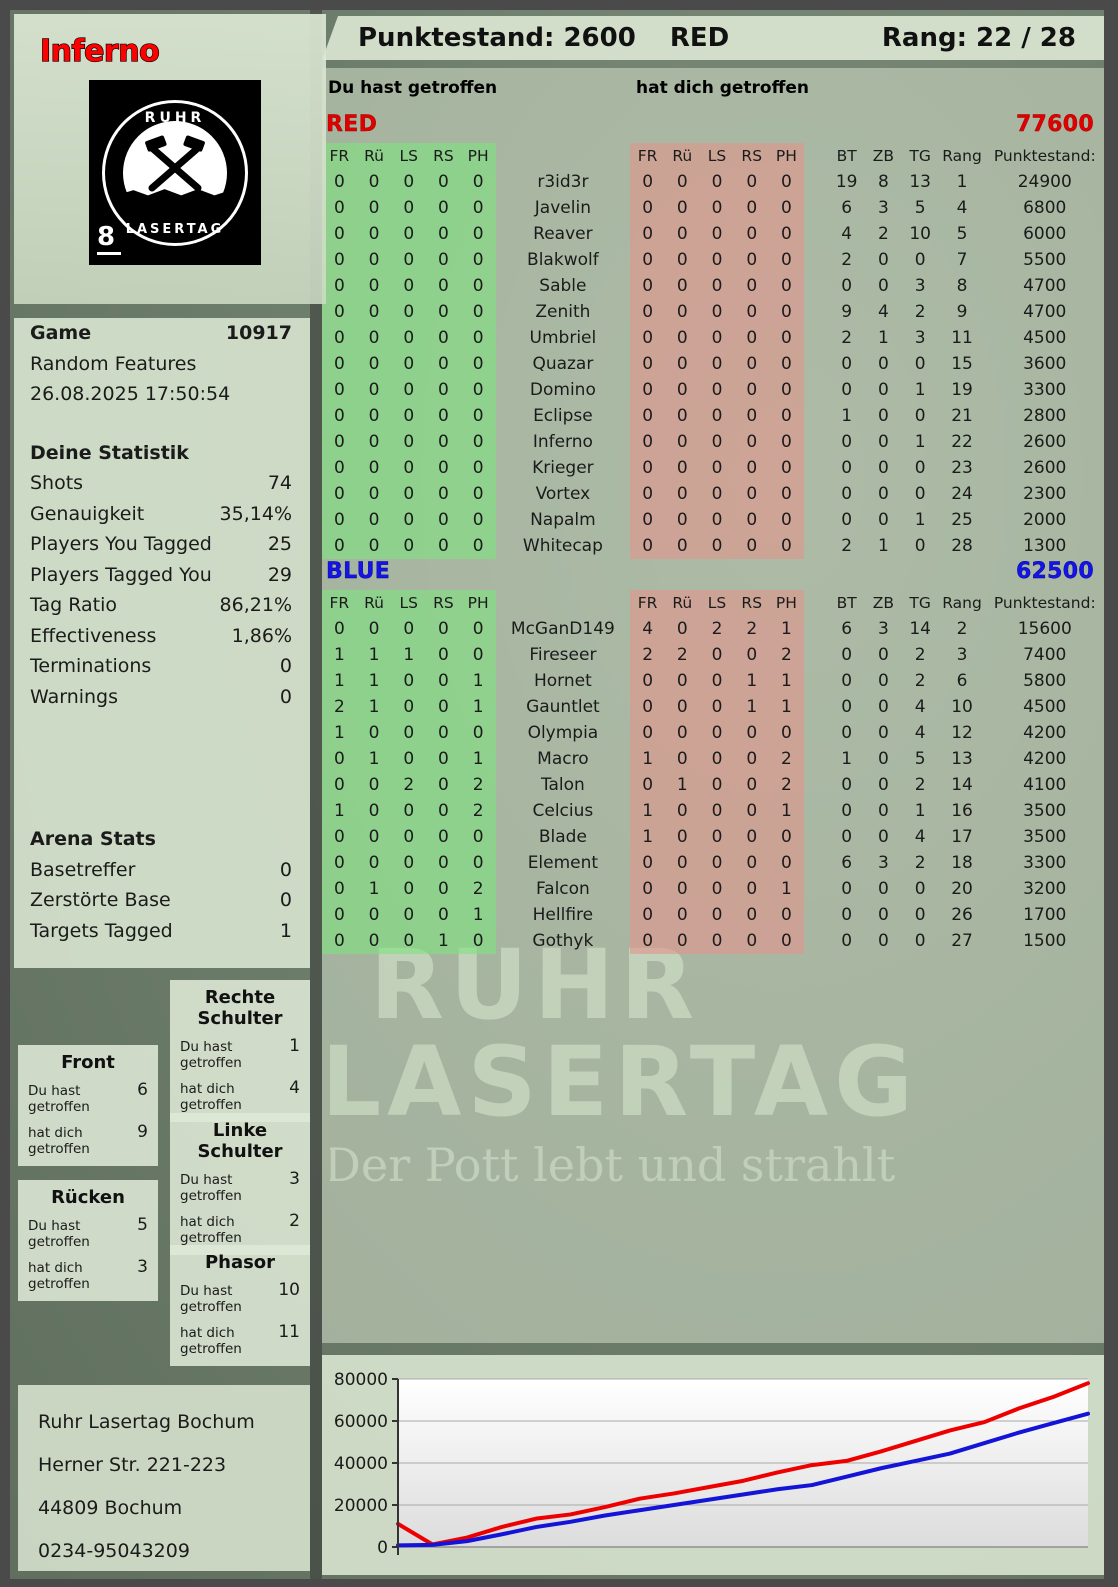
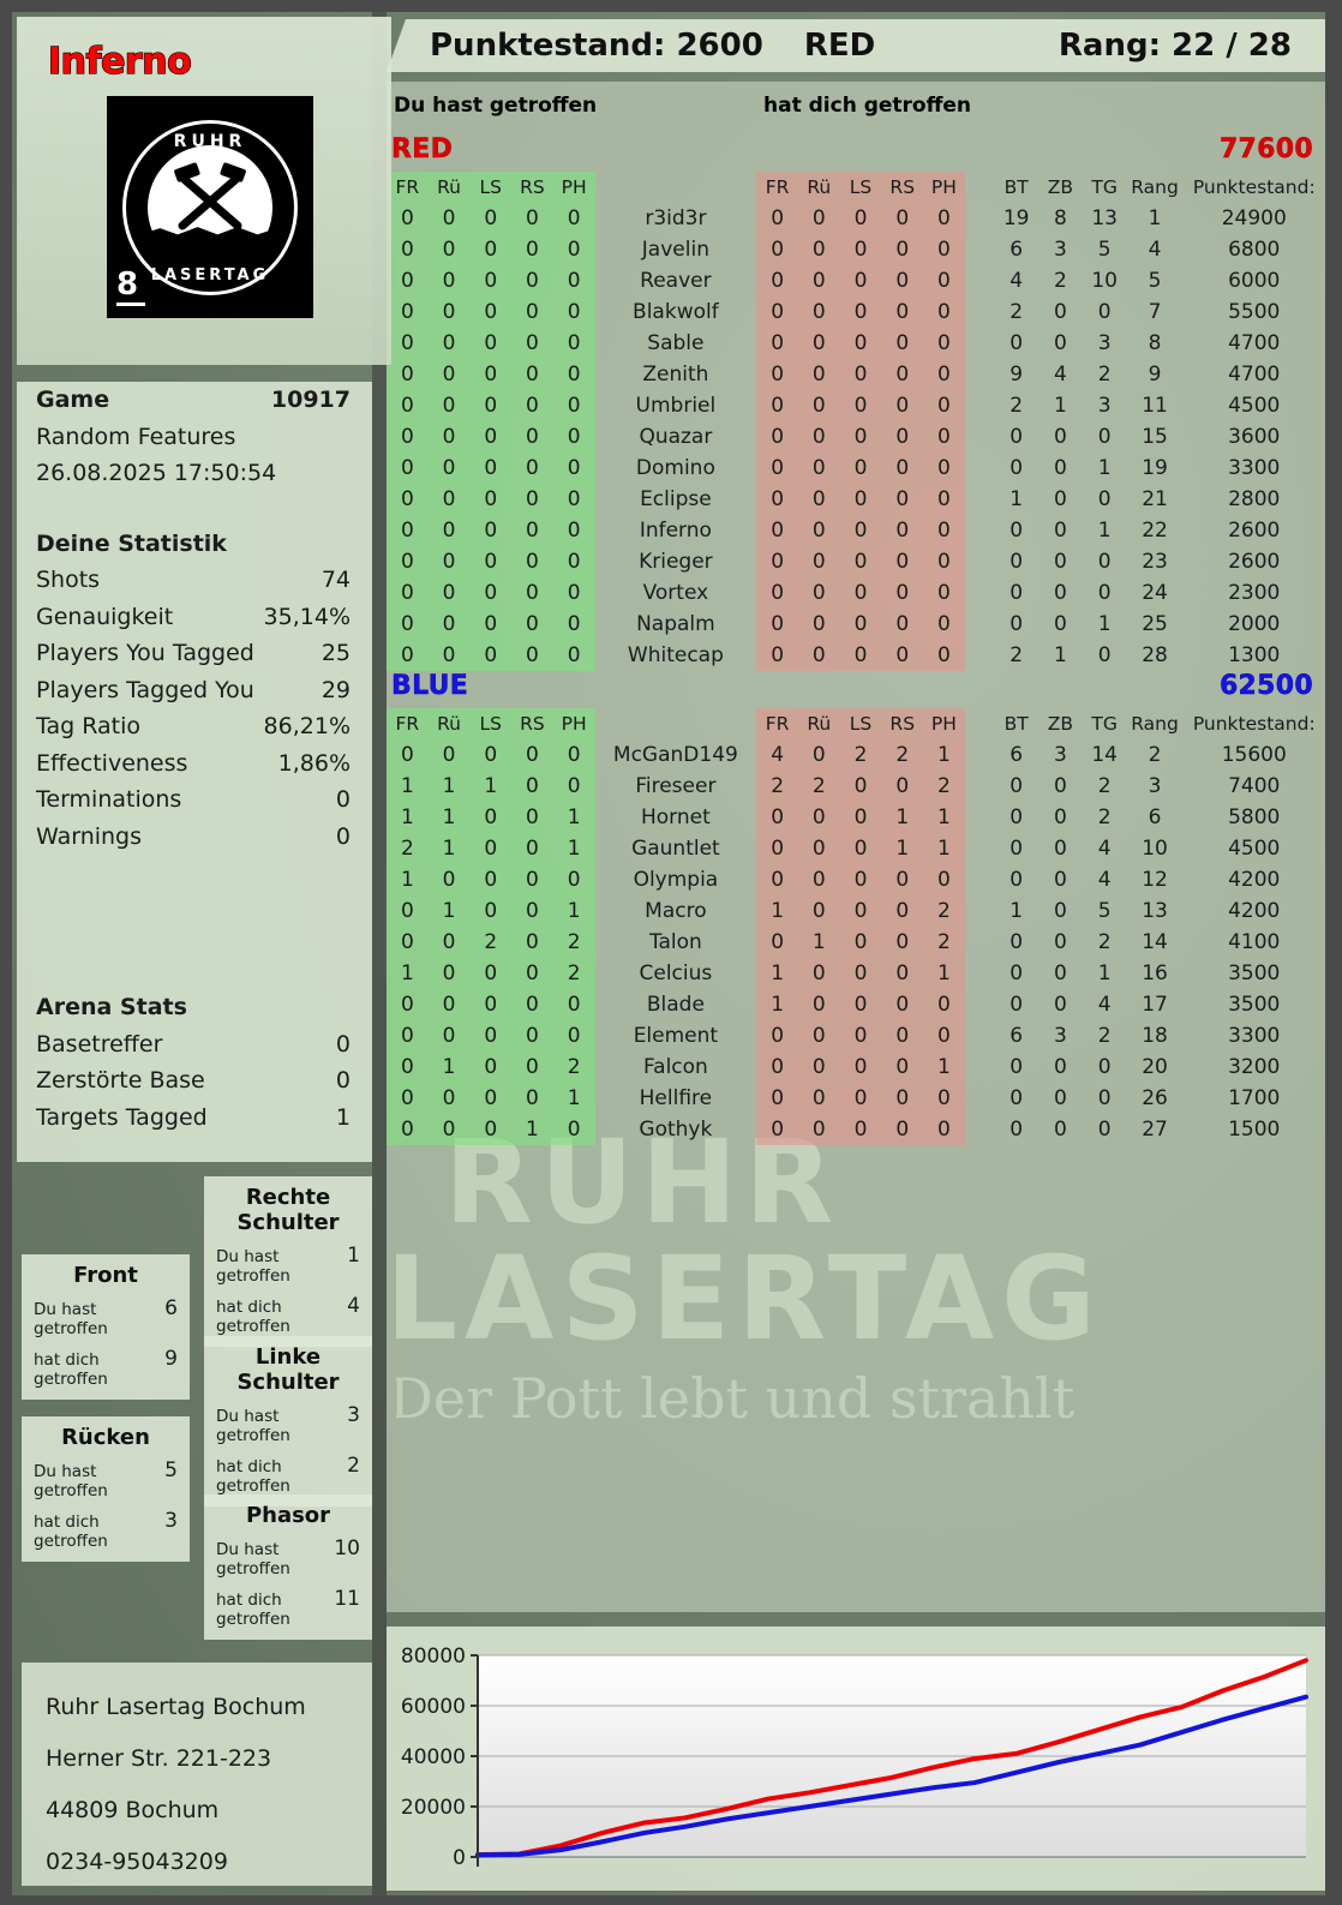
RED/0: 11000 -> 1000
